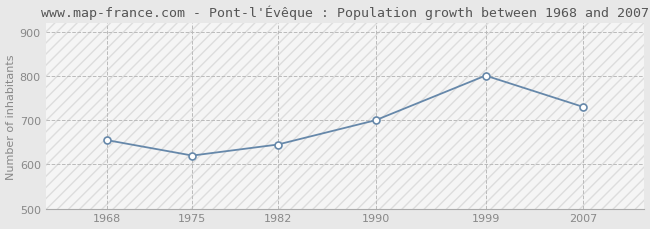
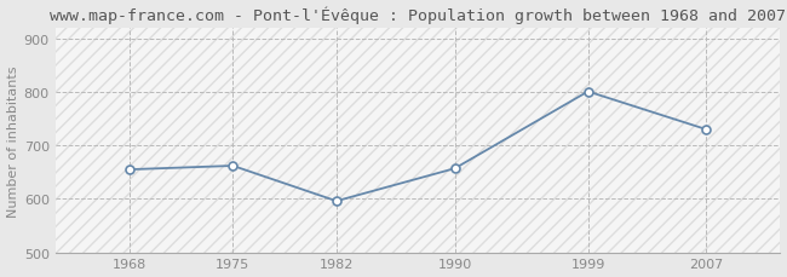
1975: 620 -> 662
1982: 645 -> 596
1990: 700 -> 657
